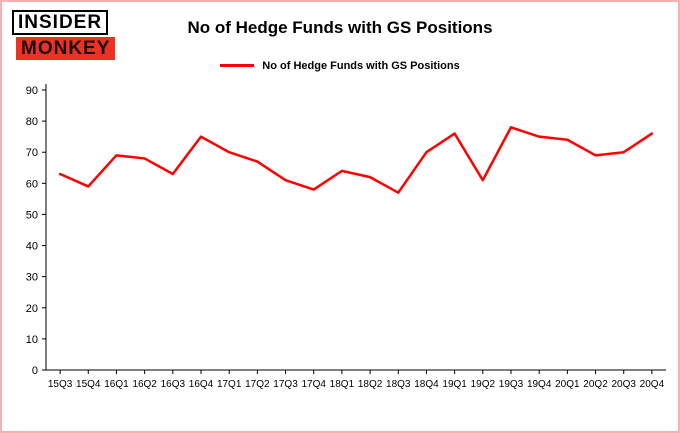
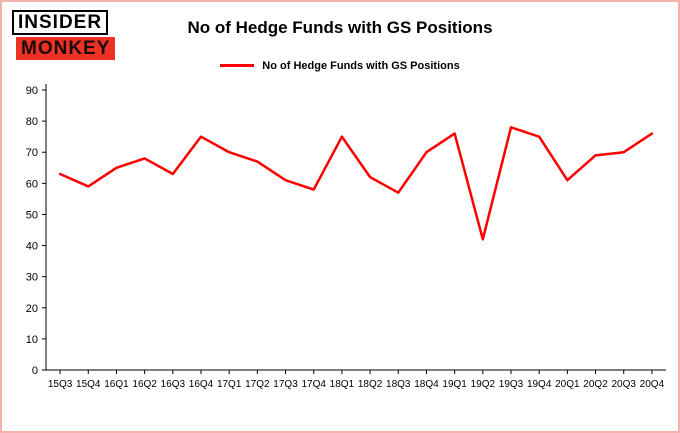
16Q1: 69 -> 65
18Q1: 64 -> 75
19Q2: 61 -> 42
20Q1: 74 -> 61
